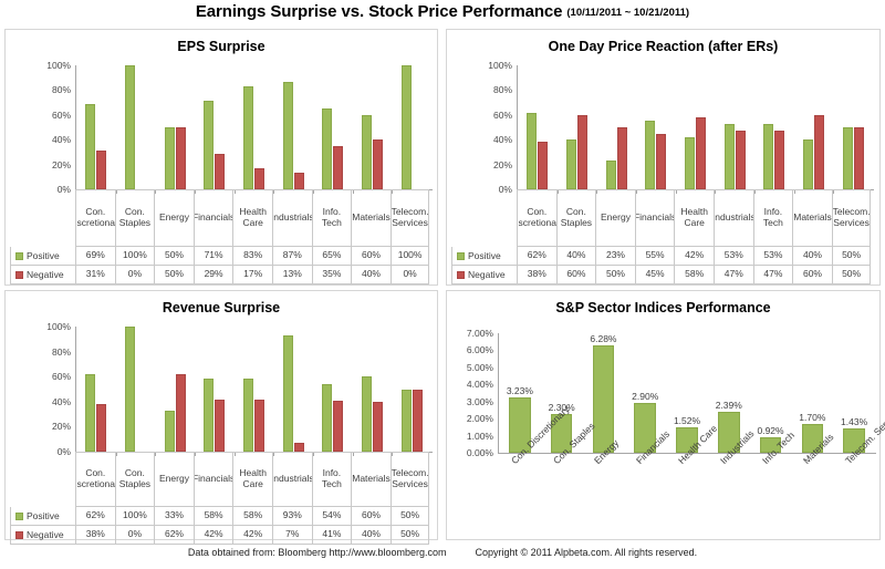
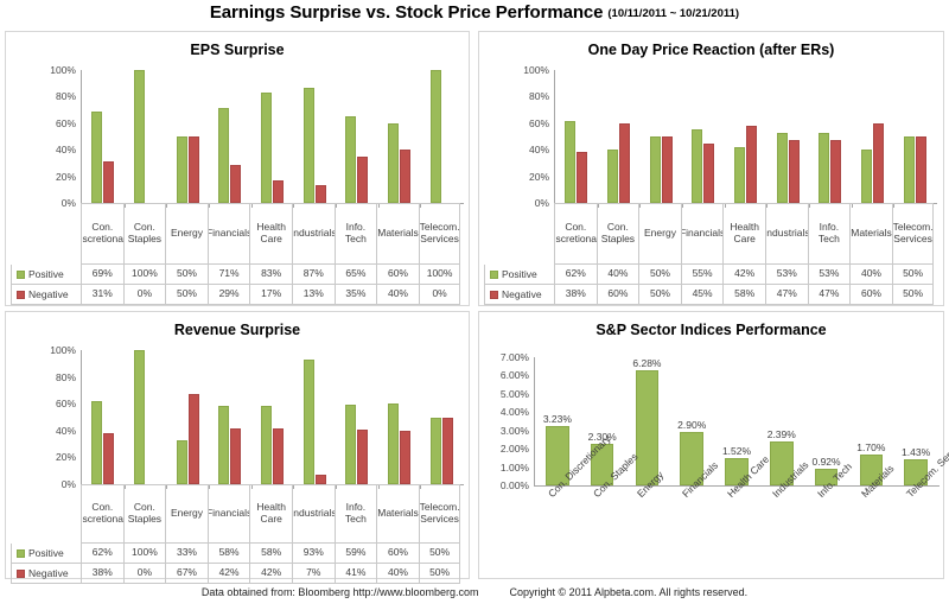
One Day Price Reaction (after ERs)/Positive/Energy: 23% -> 50%
Revenue Surprise/Negative/Energy: 62% -> 67%
Revenue Surprise/Positive/Info. Tech: 54% -> 59%
